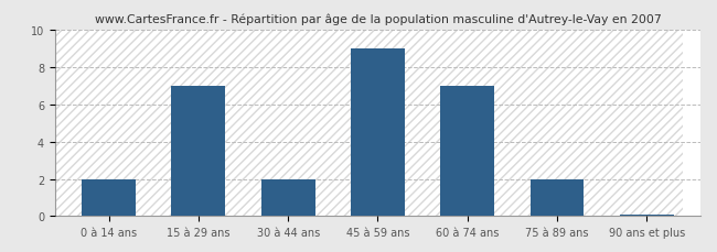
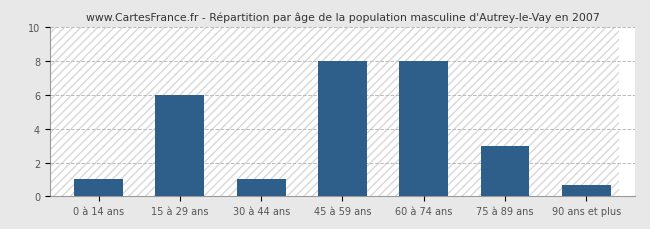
0 à 14 ans: 2.0 -> 1.0
15 à 29 ans: 7.0 -> 6.0
30 à 44 ans: 2.0 -> 1.0
45 à 59 ans: 9.0 -> 8.0
60 à 74 ans: 7.0 -> 8.0
75 à 89 ans: 2.0 -> 3.0
90 ans et plus: 0.1 -> 0.7
